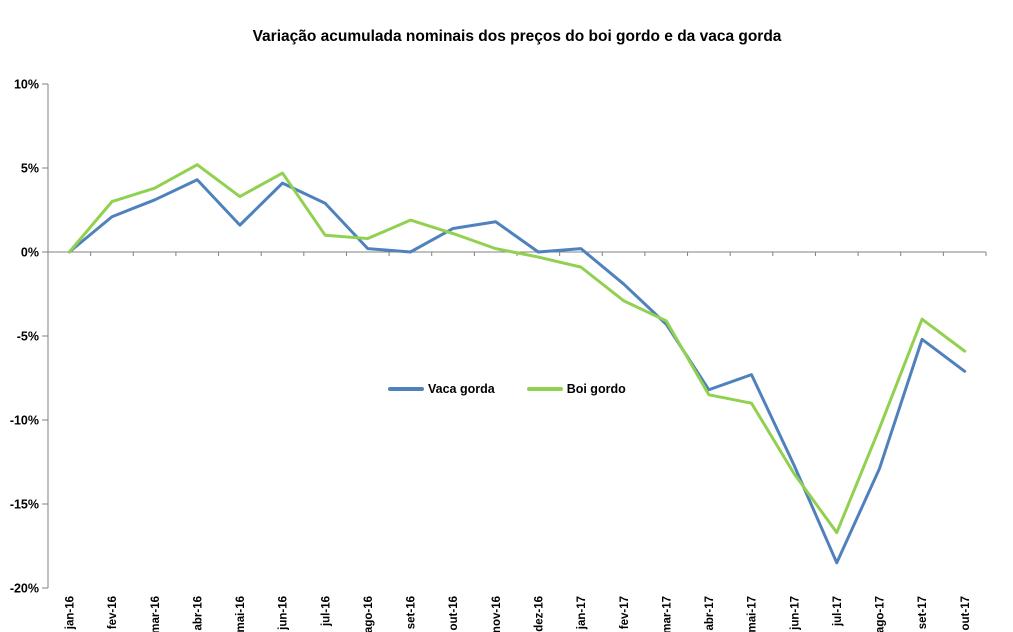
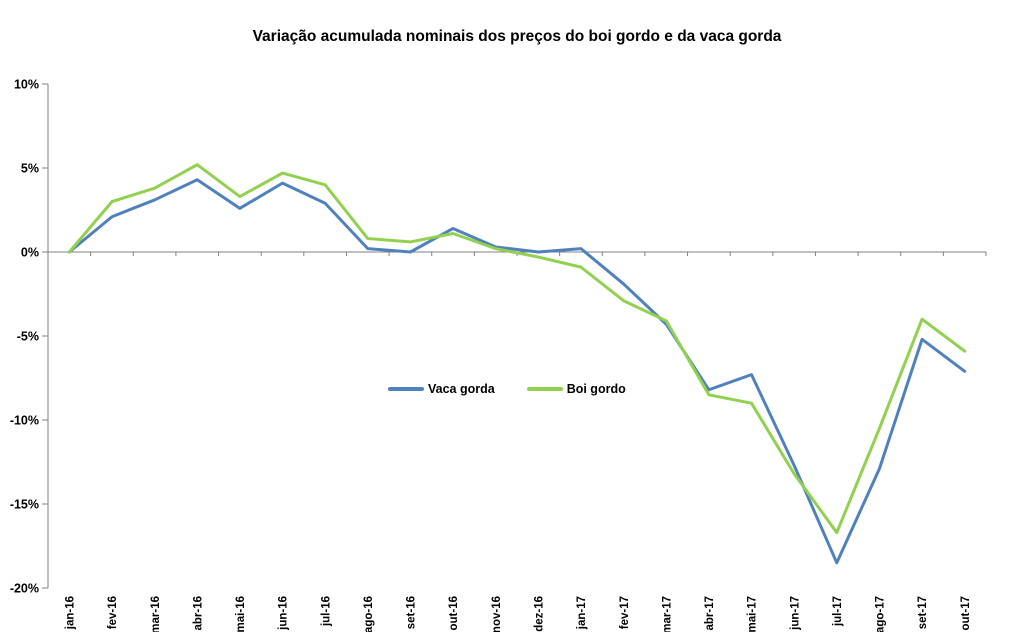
Vaca gorda/mai-16: 1.6% -> 2.6%
Boi gordo/jul-16: 1.0% -> 4.0%
Boi gordo/set-16: 1.9% -> 0.6%
Vaca gorda/nov-16: 1.8% -> 0.3%
